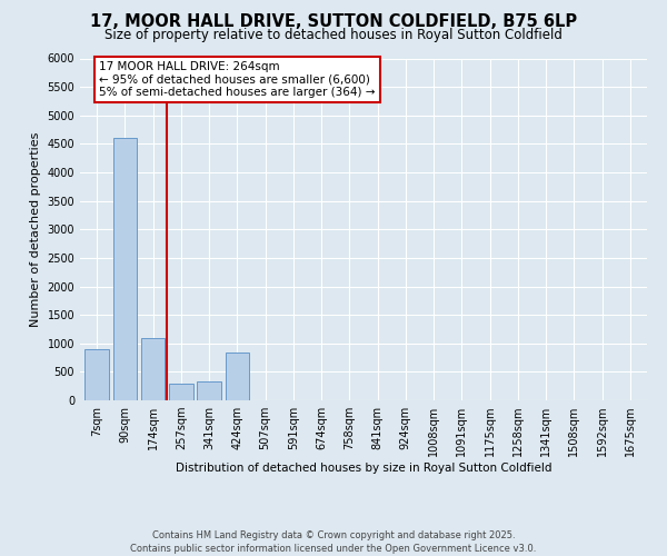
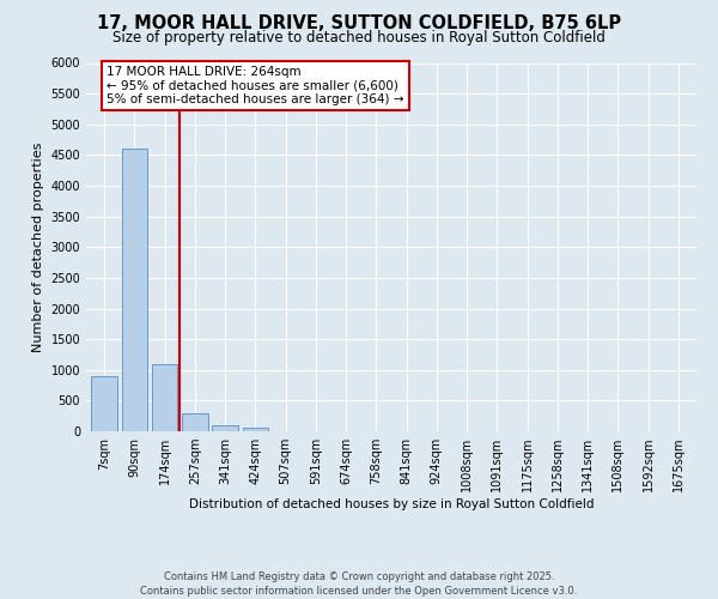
341sqm: 340 -> 100
424sqm: 840 -> 60
